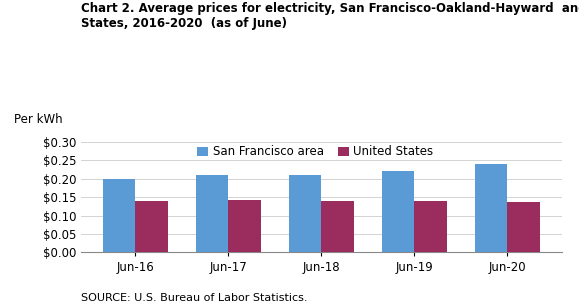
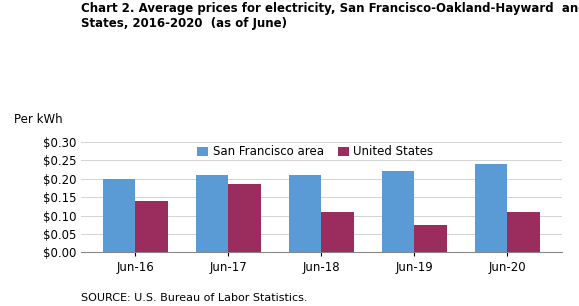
United States/Jun-17: $0.143 -> $0.185
United States/Jun-18: $0.139 -> $0.110
United States/Jun-19: $0.139 -> $0.075
United States/Jun-20: $0.137 -> $0.110
